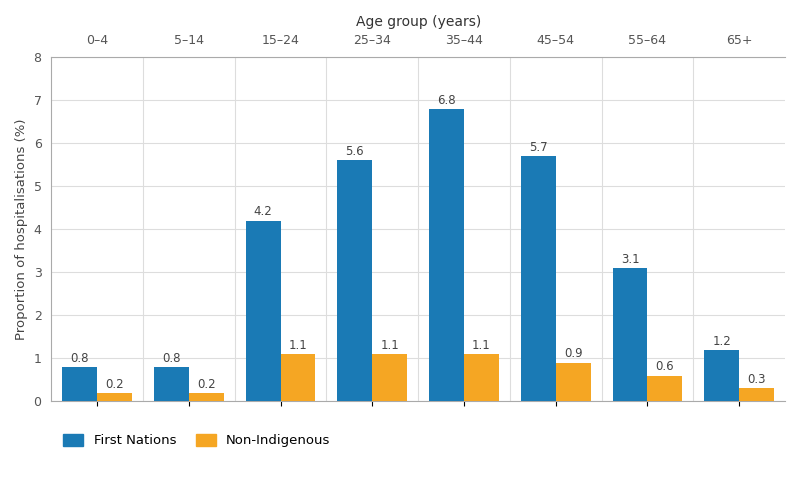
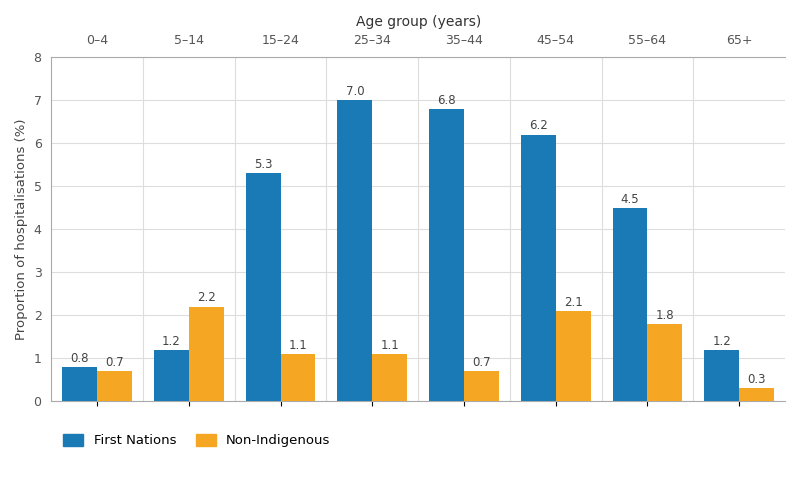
Non-Indigenous/0–4: 0.2 -> 0.7
First Nations/5–14: 0.8 -> 1.2
Non-Indigenous/5–14: 0.2 -> 2.2
First Nations/15–24: 4.2 -> 5.3
First Nations/25–34: 5.6 -> 7.0
Non-Indigenous/35–44: 1.1 -> 0.7
First Nations/45–54: 5.7 -> 6.2
Non-Indigenous/45–54: 0.9 -> 2.1
First Nations/55–64: 3.1 -> 4.5
Non-Indigenous/55–64: 0.6 -> 1.8
